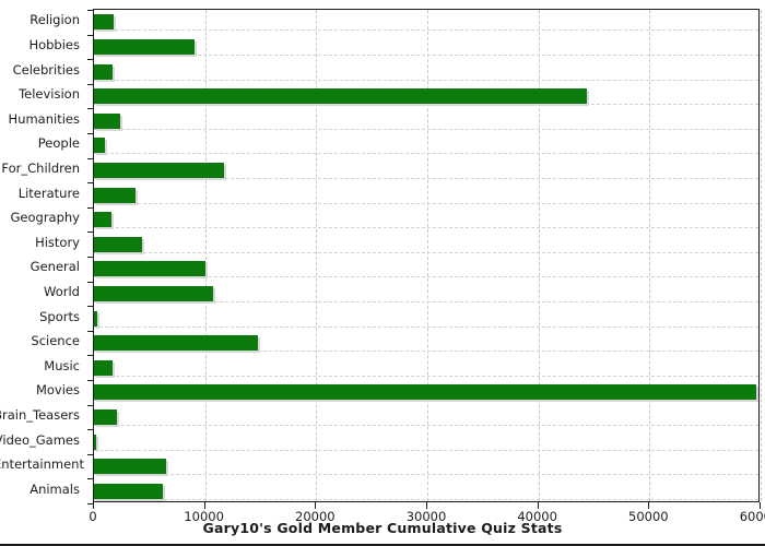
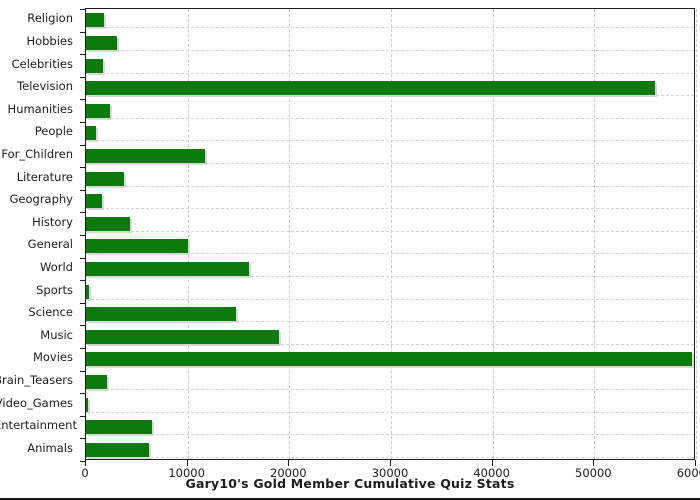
Hobbies: 9000 -> 3000
Television: 44000 -> 56000
World: 11000 -> 16000
Music: 2000 -> 19000
